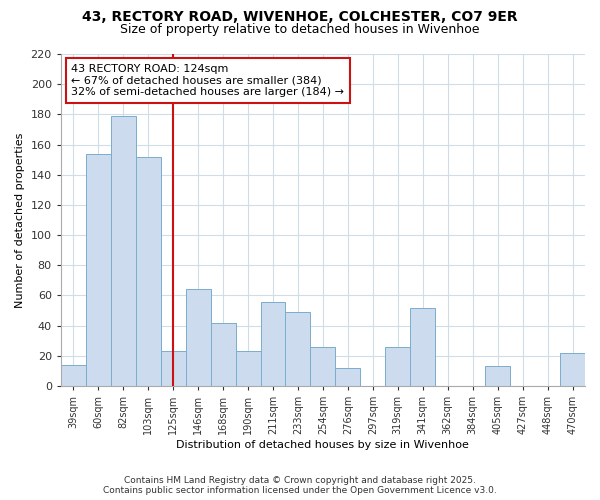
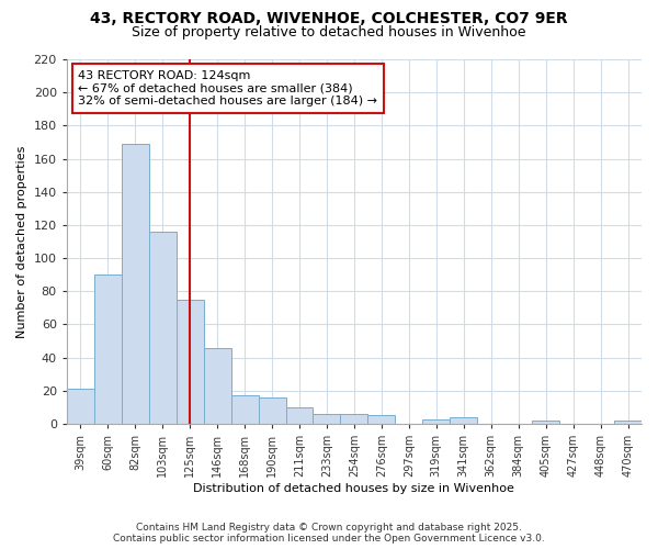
39sqm: 14 -> 21
60sqm: 154 -> 90
82sqm: 179 -> 169
103sqm: 152 -> 116
125sqm: 23 -> 75
146sqm: 64 -> 46
168sqm: 42 -> 17
190sqm: 23 -> 16
211sqm: 56 -> 10
233sqm: 49 -> 6
254sqm: 26 -> 6
276sqm: 12 -> 5
319sqm: 26 -> 3
341sqm: 52 -> 4
405sqm: 13 -> 2
470sqm: 22 -> 2
